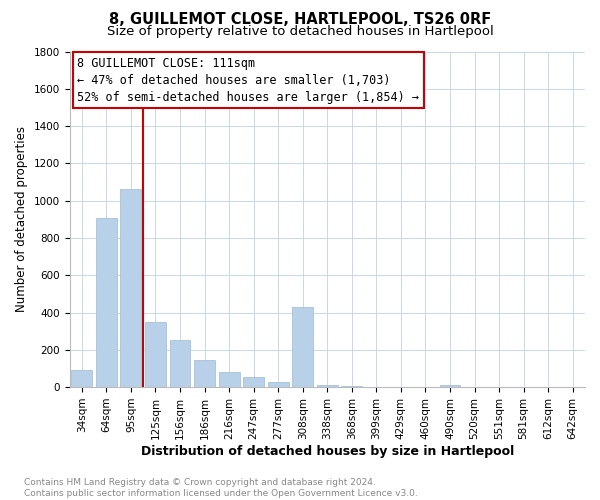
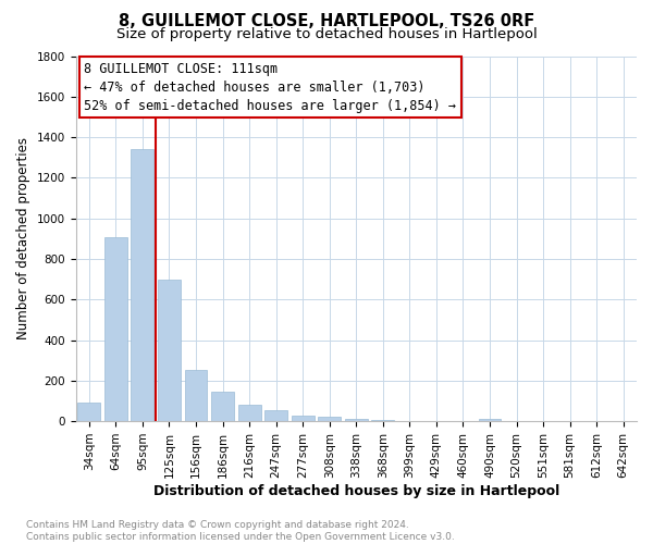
95sqm: 1060 -> 1340
125sqm: 350 -> 700
308sqm: 430 -> 20
